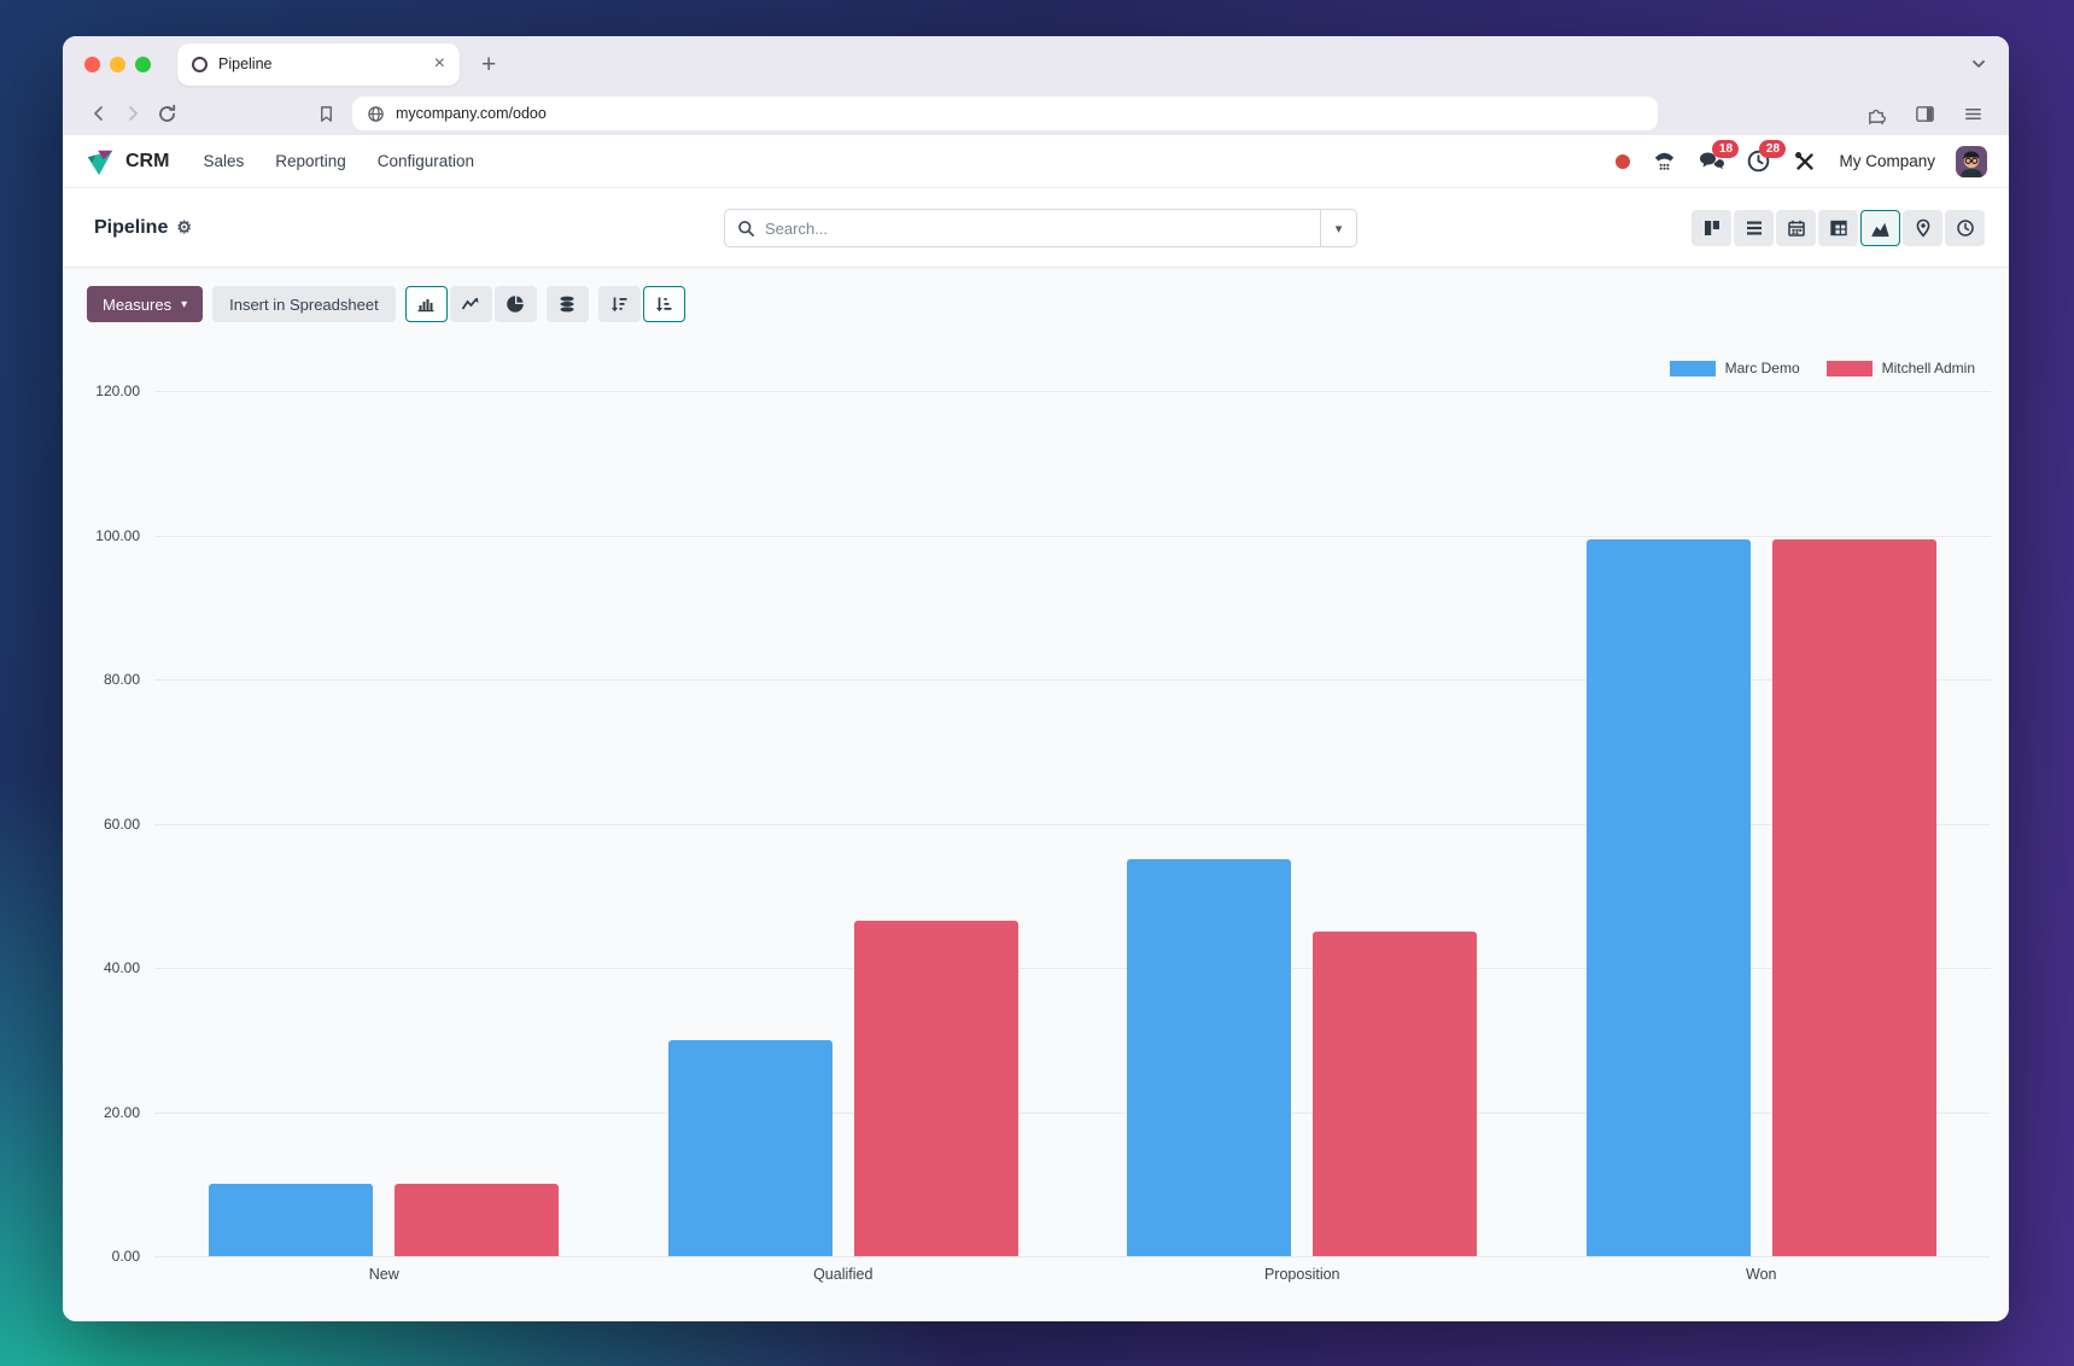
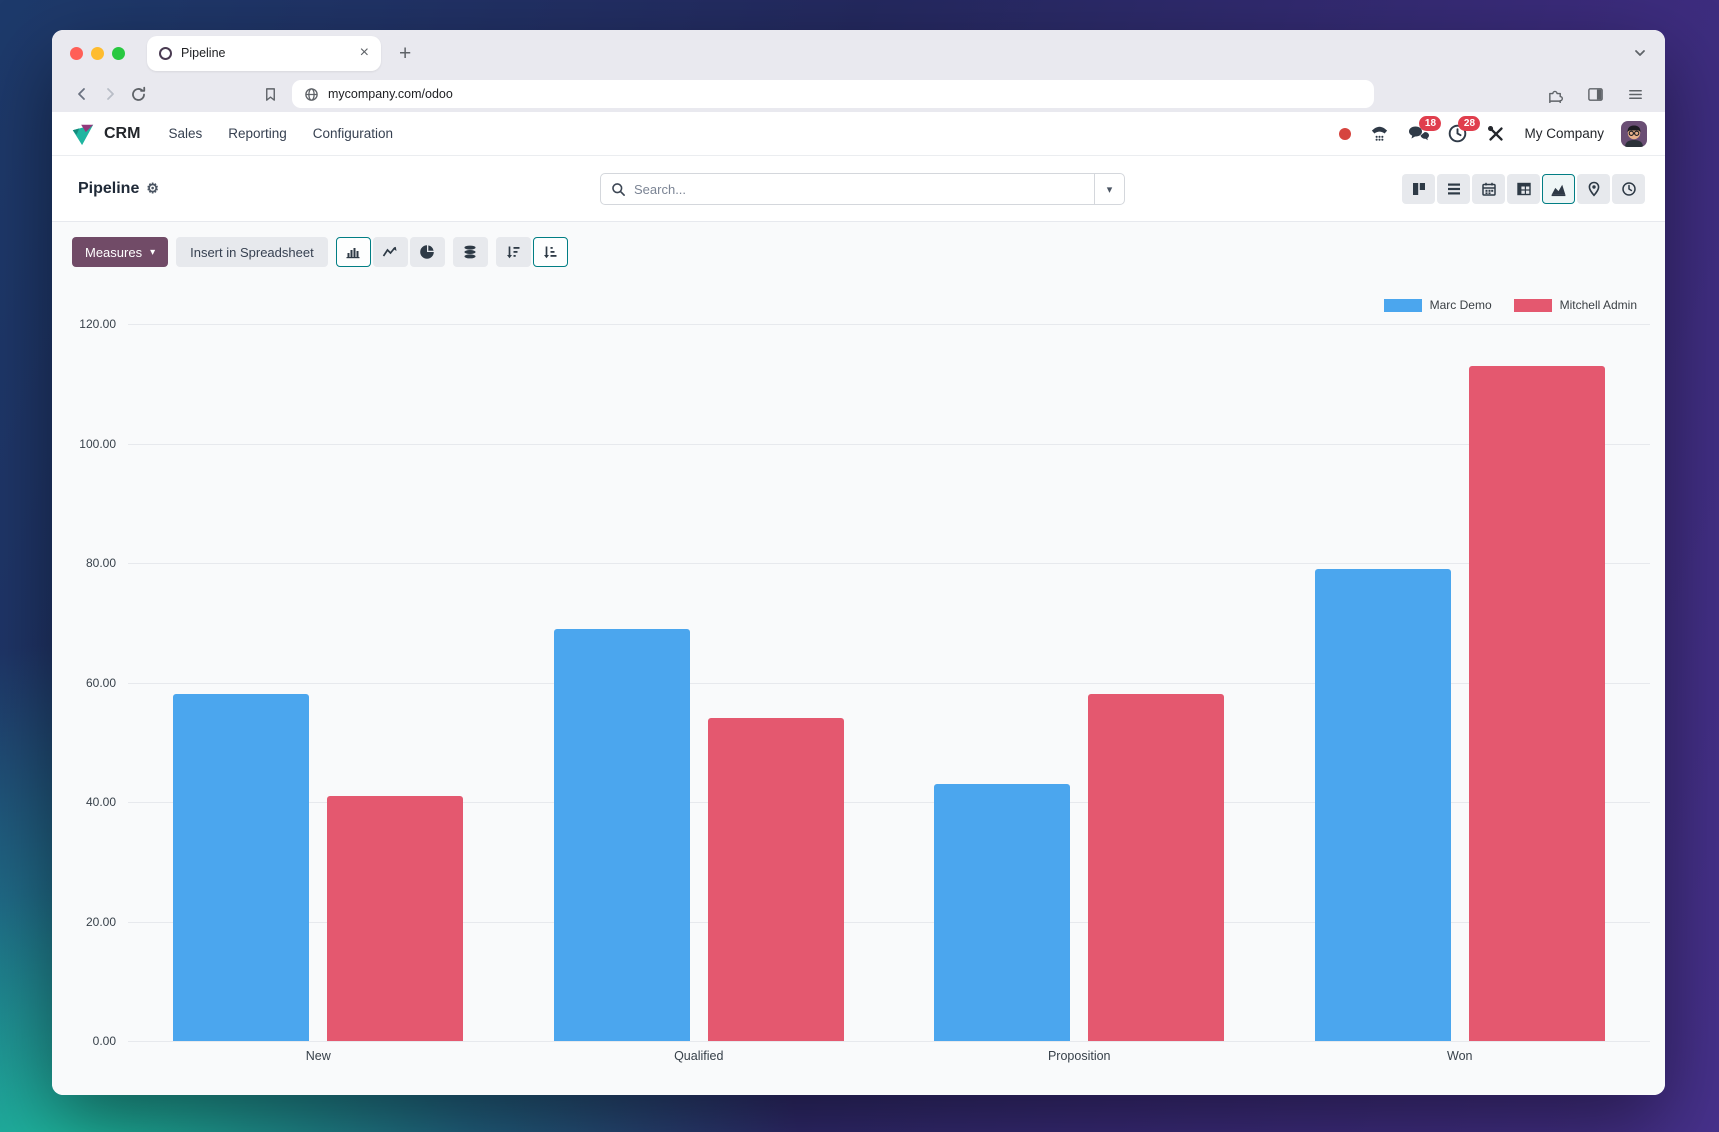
Marc Demo/New: 10 -> 58
Mitchell Admin/New: 10 -> 41
Marc Demo/Qualified: 30 -> 69
Mitchell Admin/Qualified: 46 -> 54
Marc Demo/Proposition: 55 -> 43
Mitchell Admin/Proposition: 45 -> 58
Marc Demo/Won: 100 -> 79
Mitchell Admin/Won: 100 -> 113
